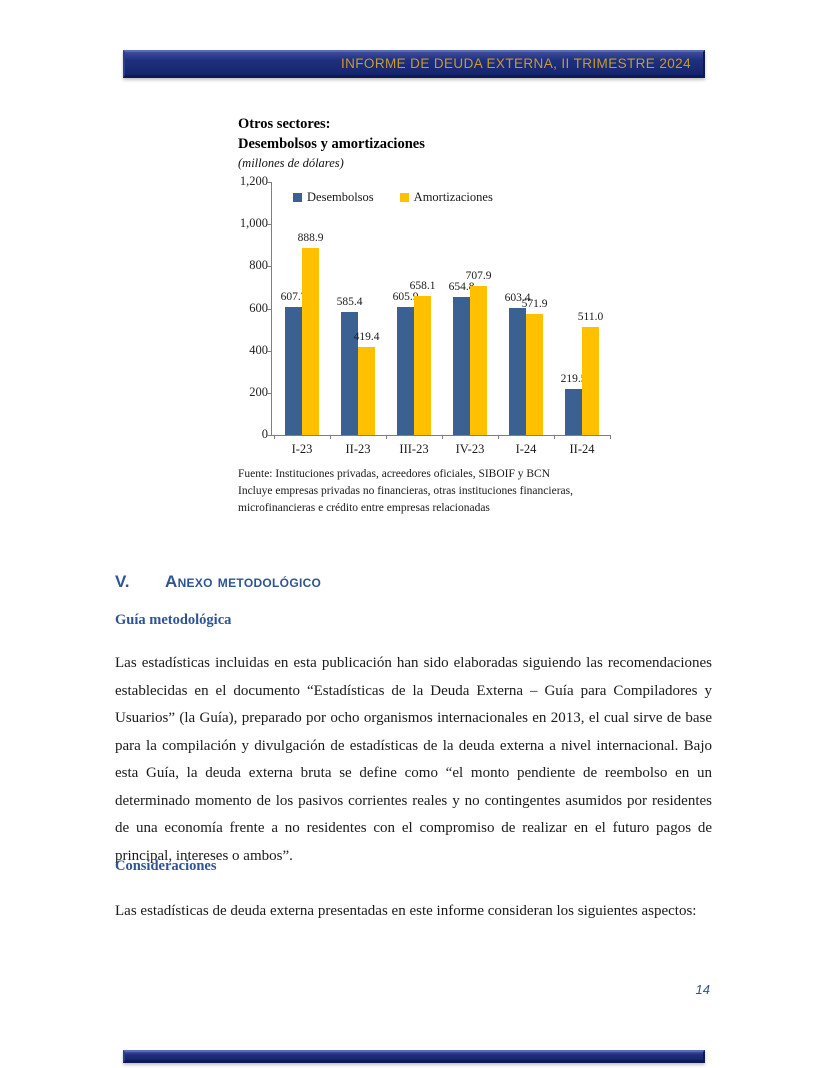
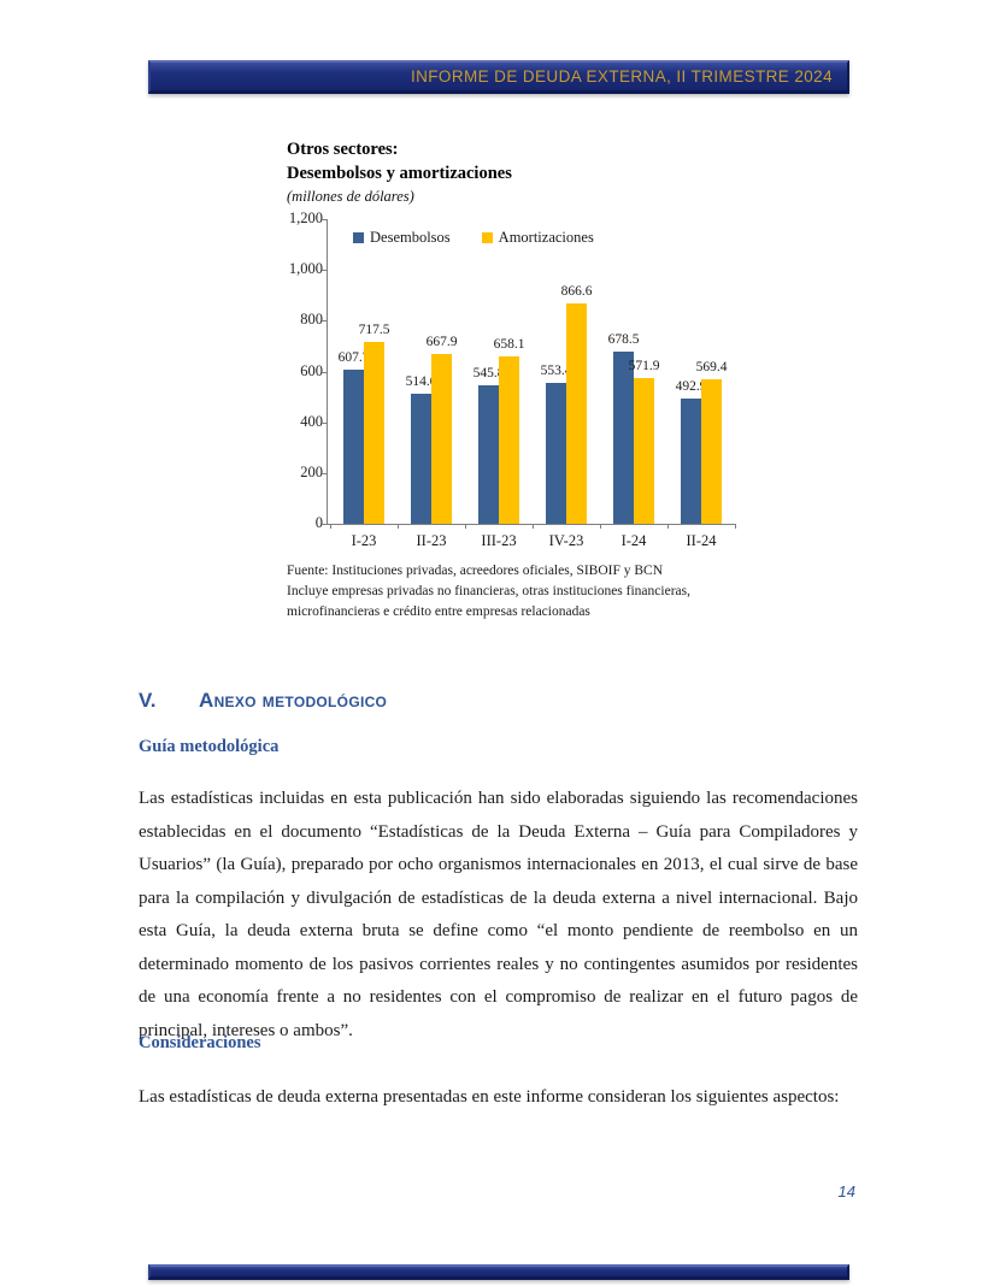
Amortizaciones/I-23: 888.9 -> 717.5
Desembolsos/II-23: 585.4 -> 514.0
Amortizaciones/II-23: 419.4 -> 667.9
Desembolsos/III-23: 605.9 -> 545.8
Desembolsos/IV-23: 654.8 -> 553.4
Amortizaciones/IV-23: 707.9 -> 866.6
Desembolsos/I-24: 603.4 -> 678.5
Desembolsos/II-24: 219.5 -> 492.9
Amortizaciones/II-24: 511.0 -> 569.4
